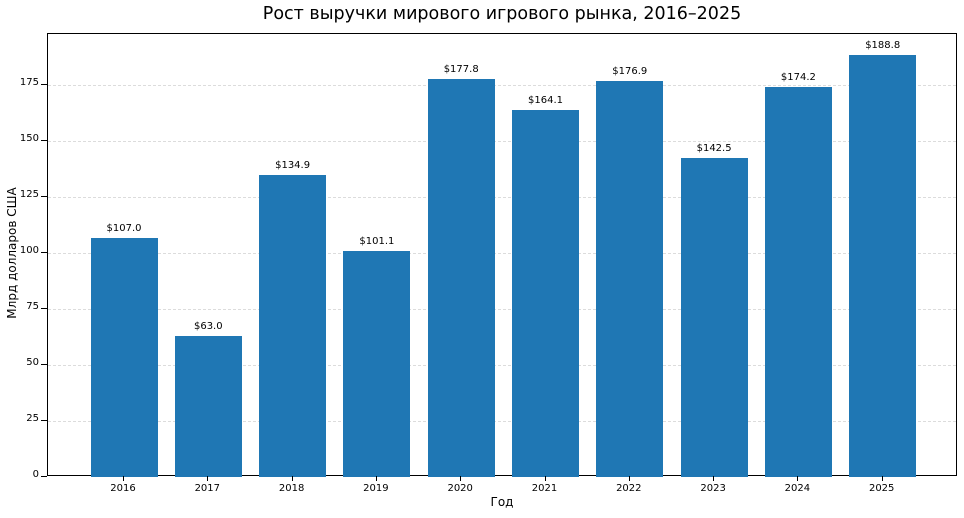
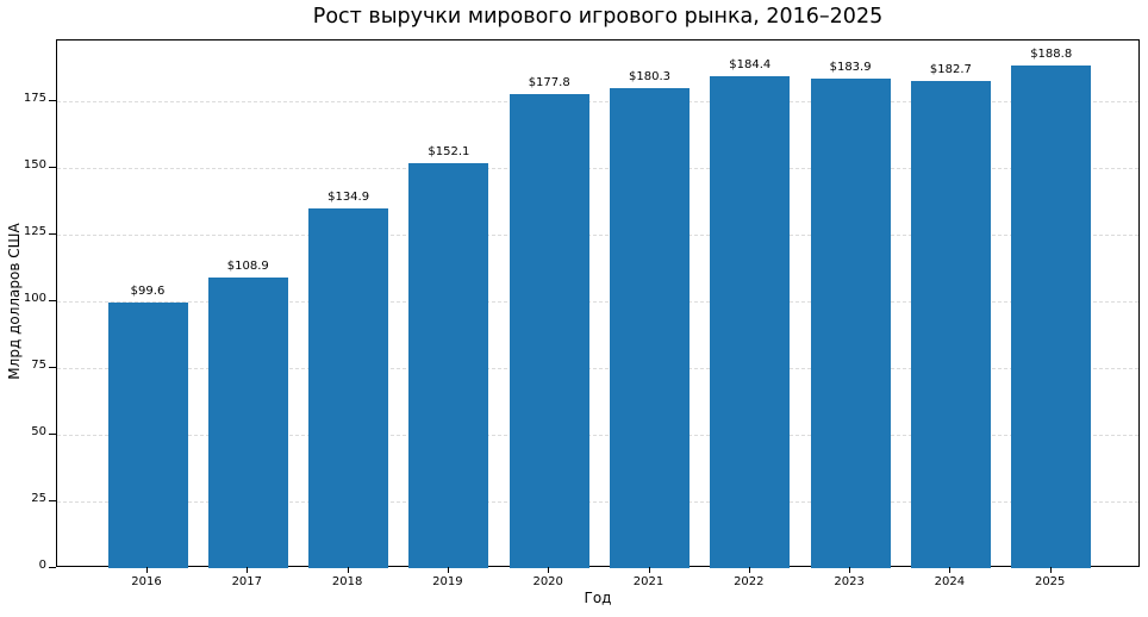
2016: $107.0 -> $99.6
2017: $63.0 -> $108.9
2019: $101.1 -> $152.1
2021: $164.1 -> $180.3
2022: $176.9 -> $184.4
2023: $142.5 -> $183.9
2024: $174.2 -> $182.7
